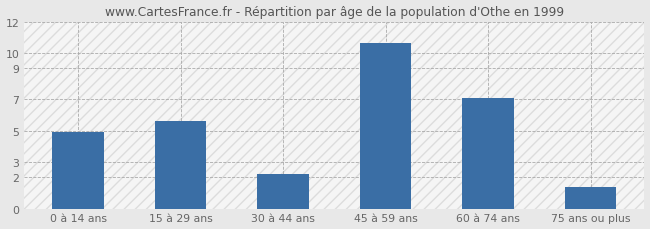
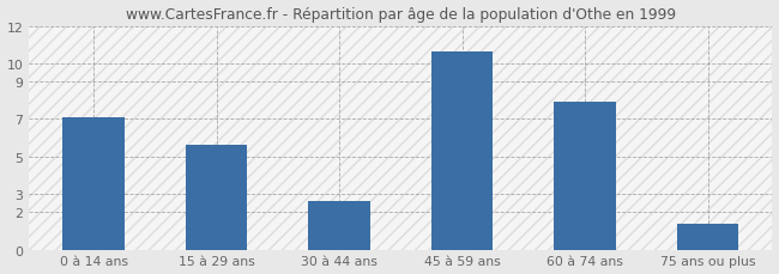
0 à 14 ans: 4.9 -> 7.1
30 à 44 ans: 2.2 -> 2.6
60 à 74 ans: 7.1 -> 7.9
